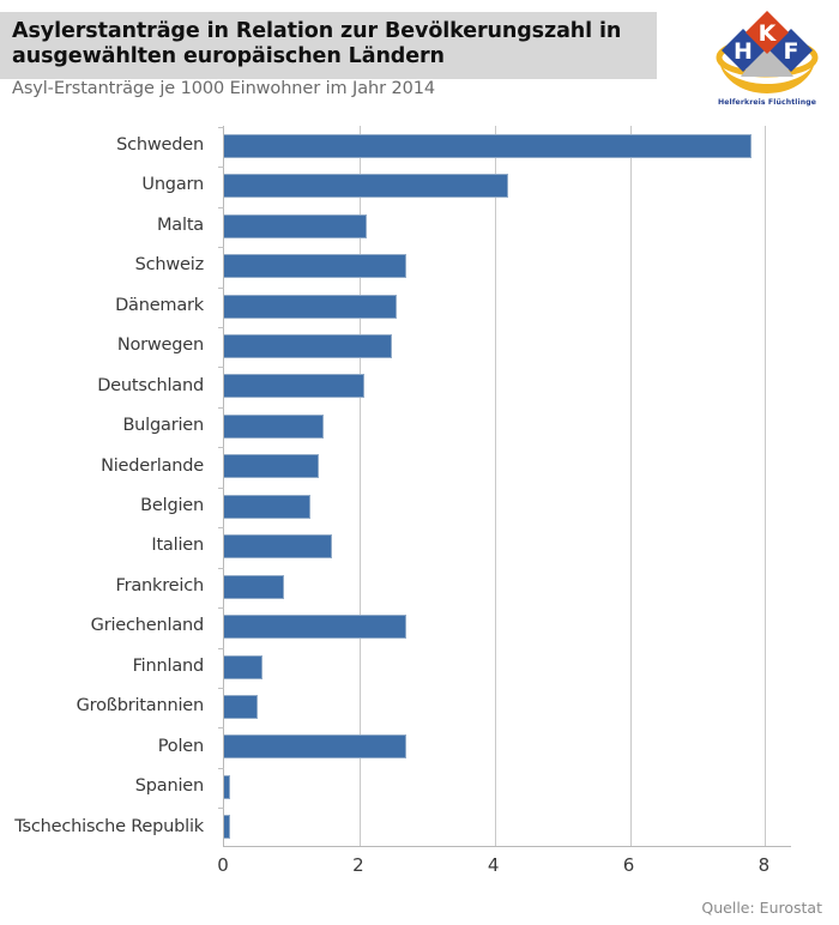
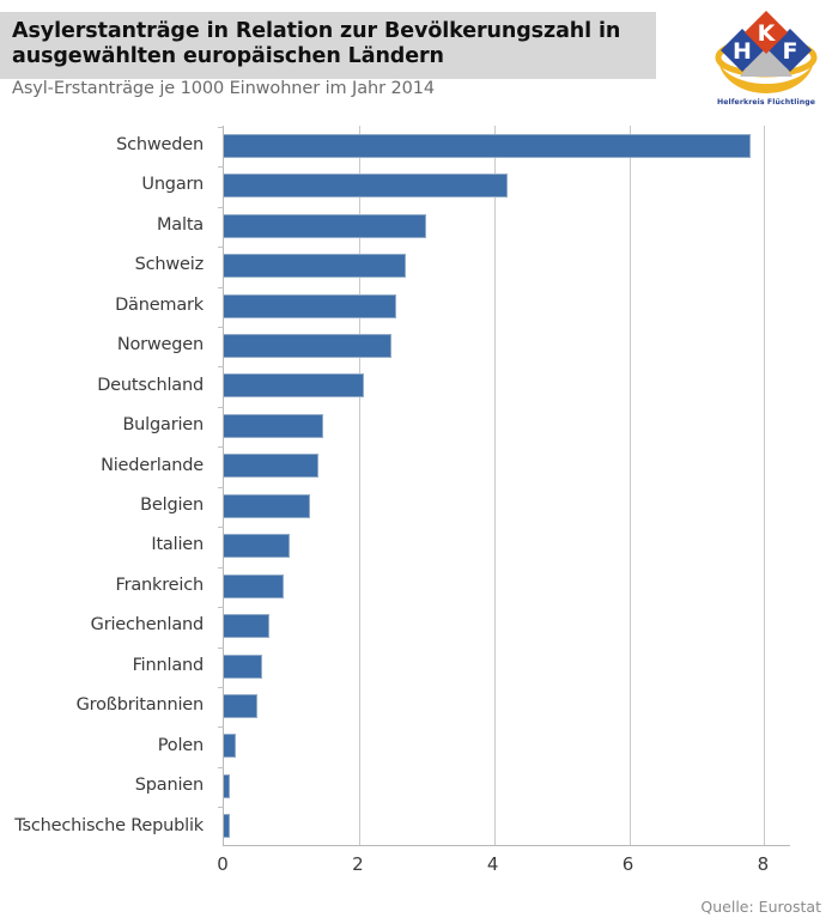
Malta: 2.1 -> 3.0
Italien: 1.6 -> 1.0
Griechenland: 2.7 -> 0.7
Polen: 2.7 -> 0.2
